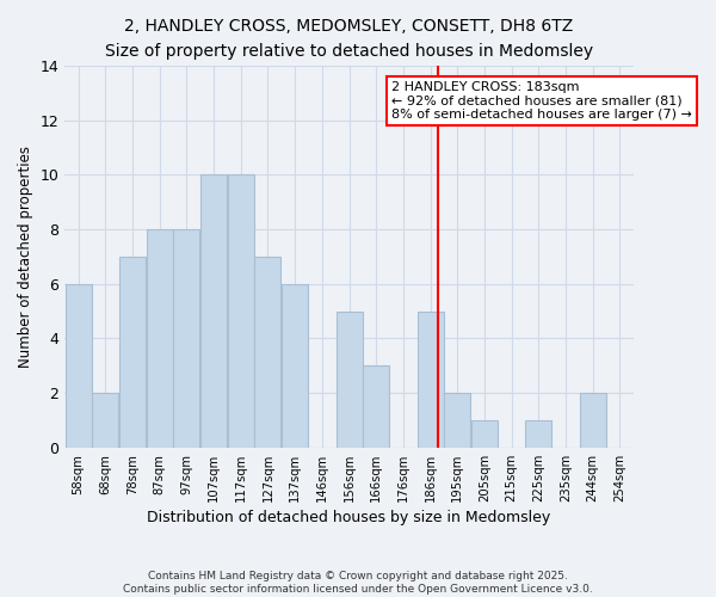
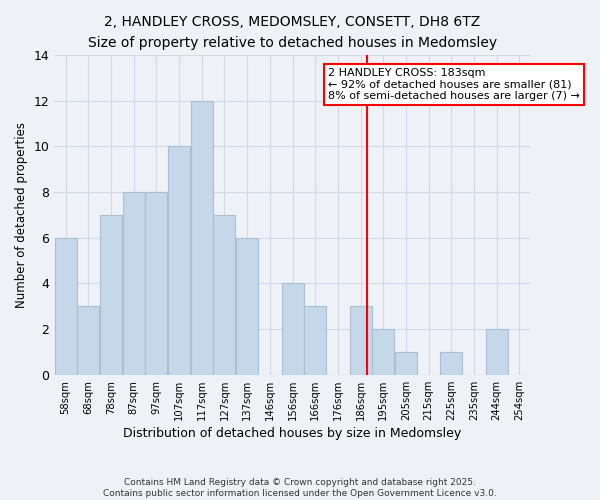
68sqm: 2 -> 3
117sqm: 10 -> 12
156sqm: 5 -> 4
186sqm: 5 -> 3
